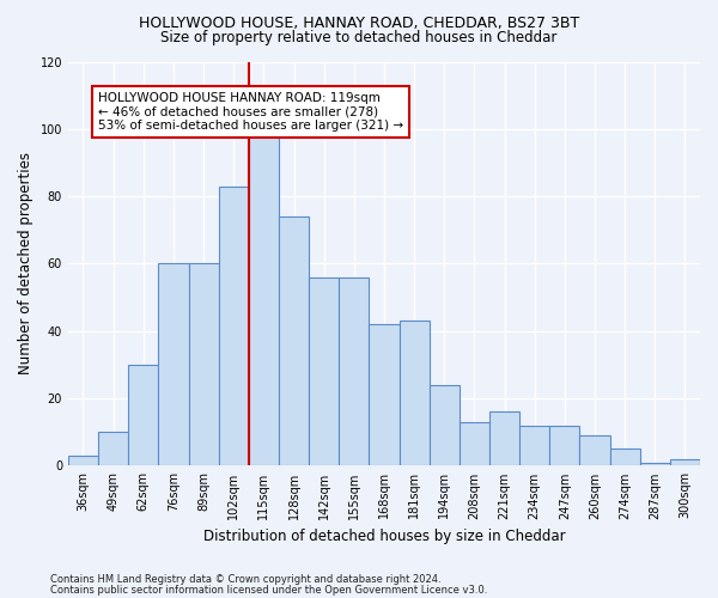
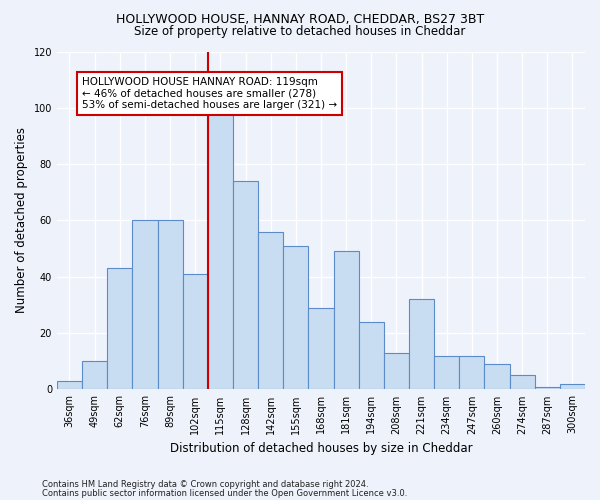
62sqm: 30 -> 43
102sqm: 83 -> 41
155sqm: 56 -> 51
168sqm: 42 -> 29
181sqm: 43 -> 49
221sqm: 16 -> 32
